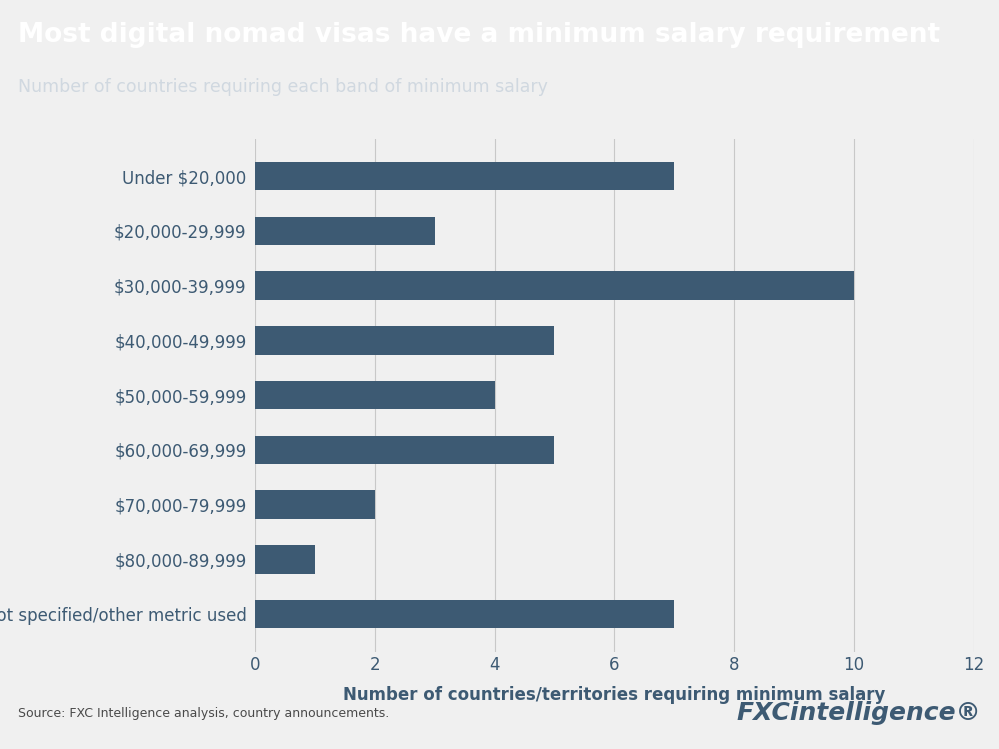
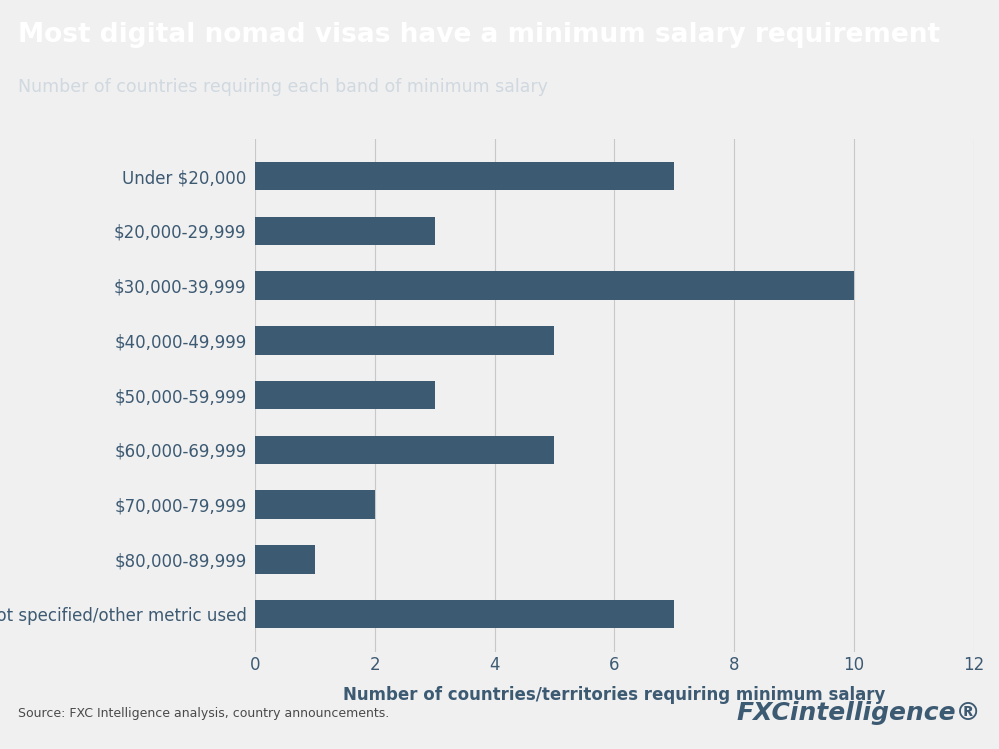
$50,000-59,999: 4 -> 3
